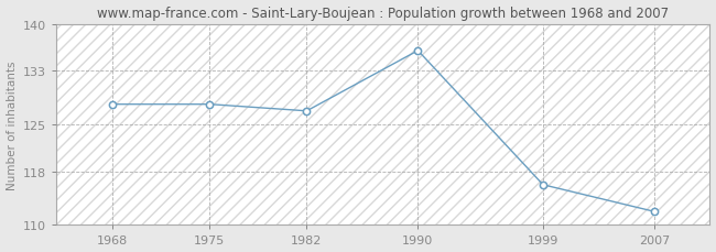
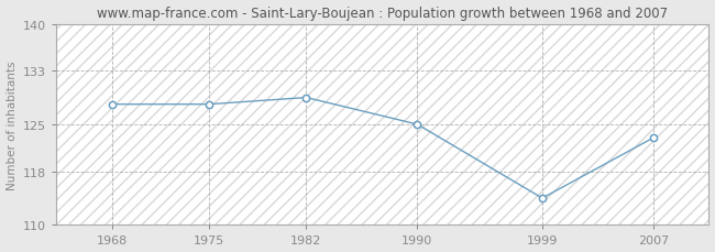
1982: 127 -> 129
1990: 136 -> 125
1999: 116 -> 114
2007: 112 -> 123
